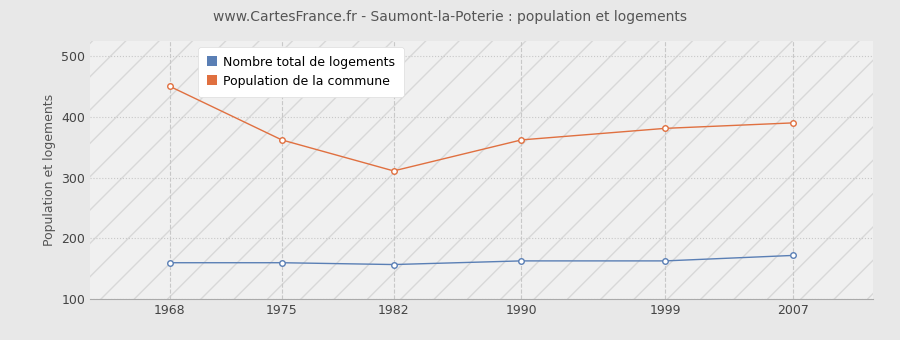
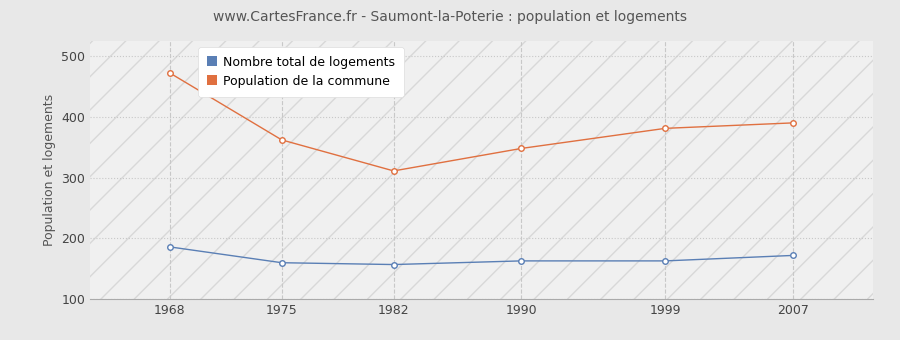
Nombre total de logements/1968: 160 -> 186
Population de la commune/1968: 450 -> 472
Population de la commune/1990: 362 -> 348
